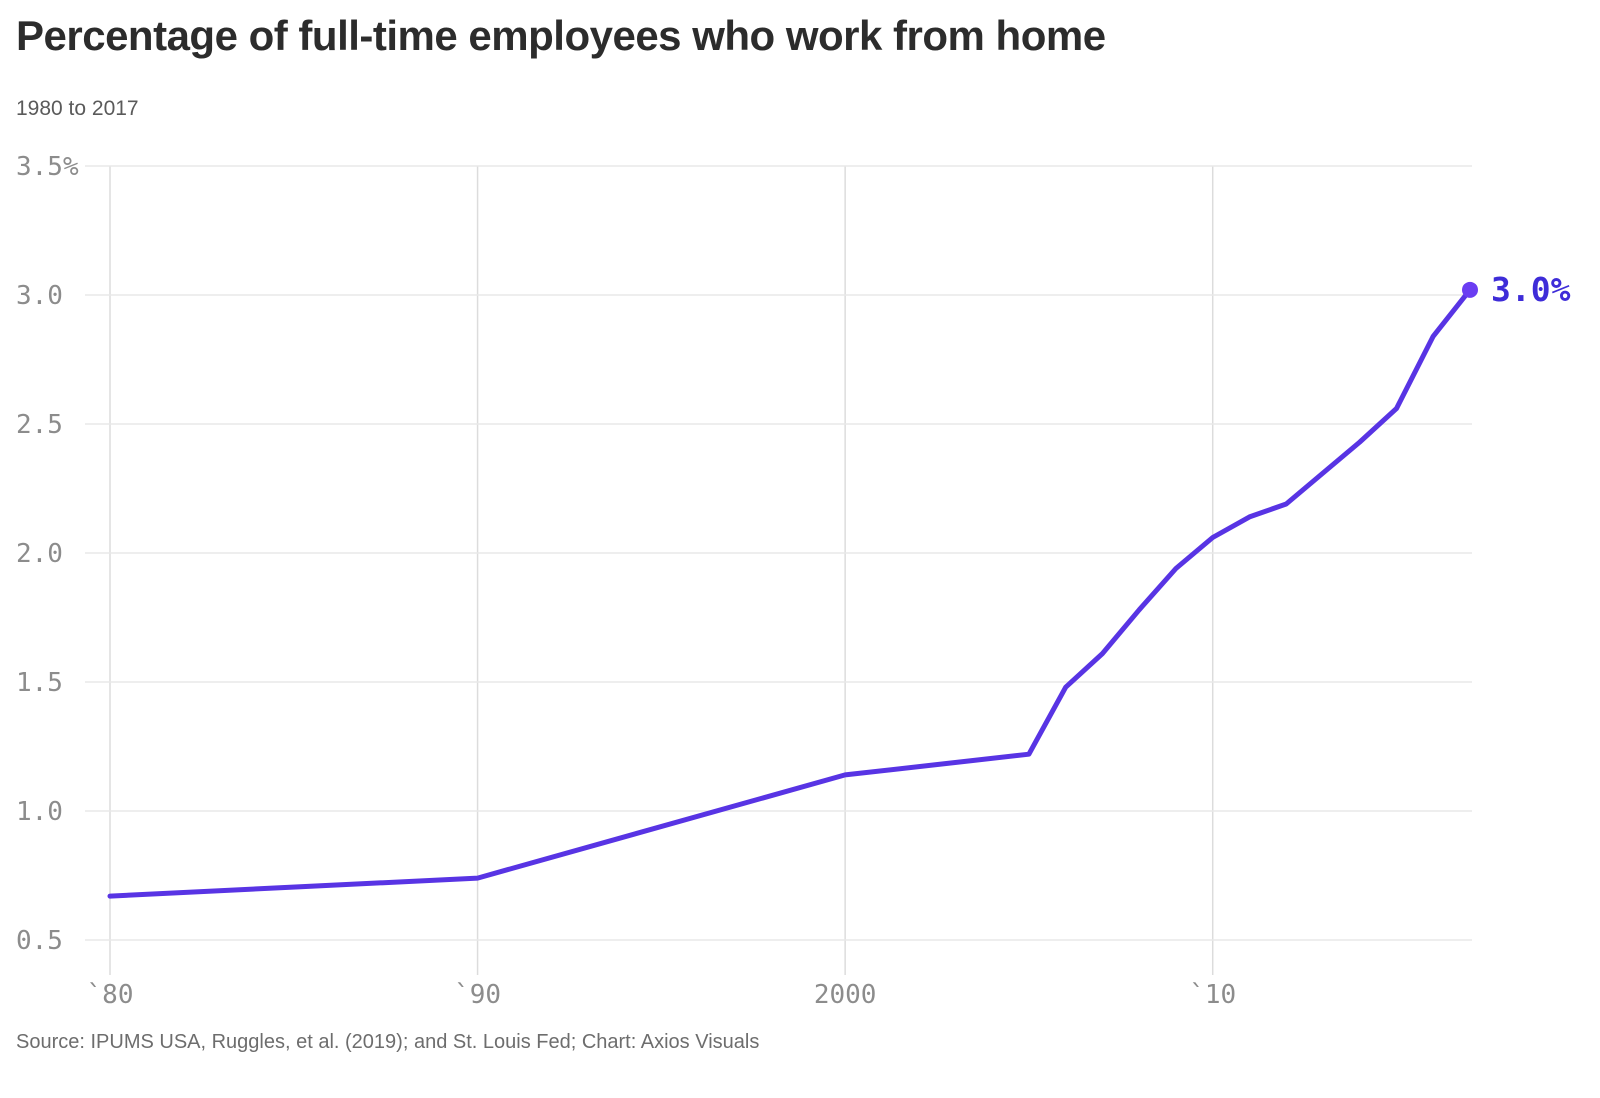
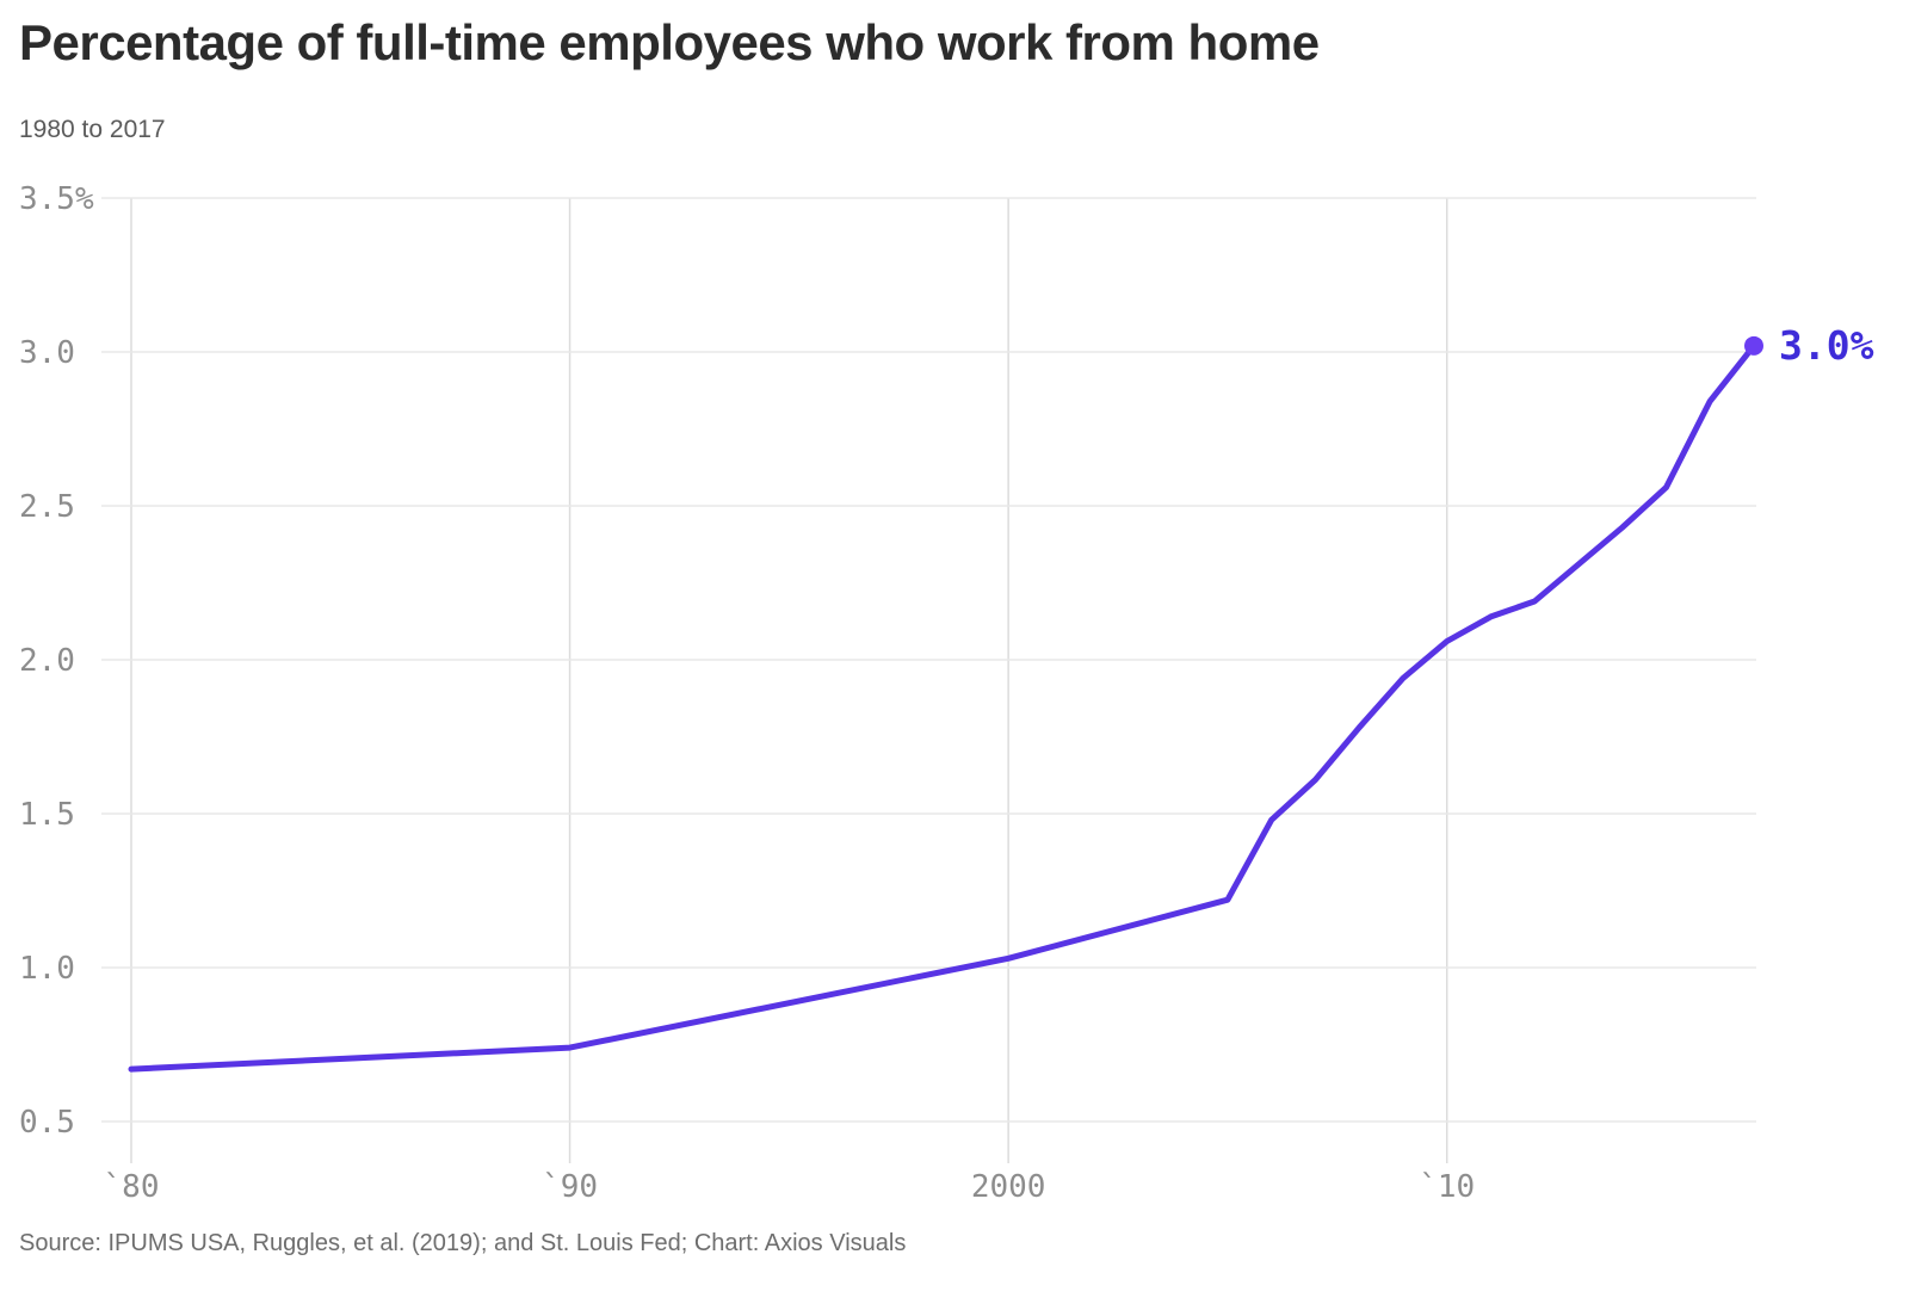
2000: 1.14% -> 1.03%
